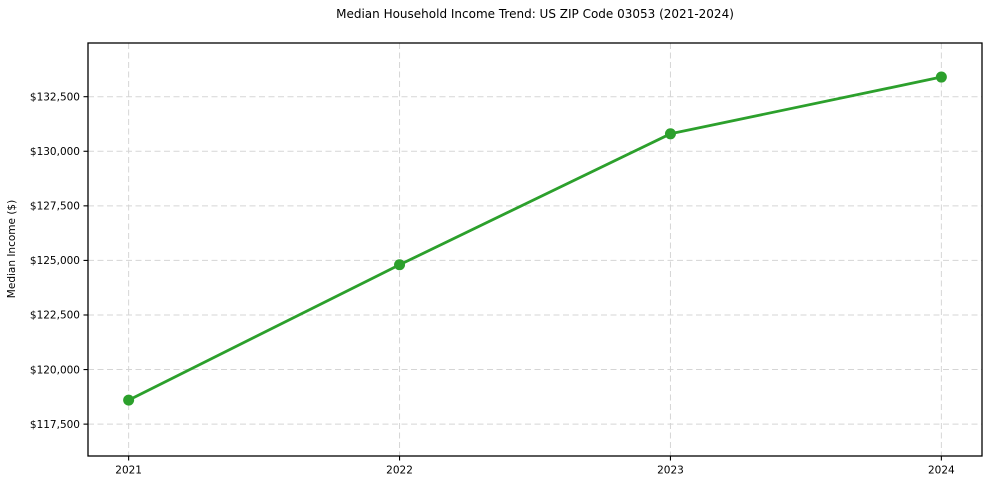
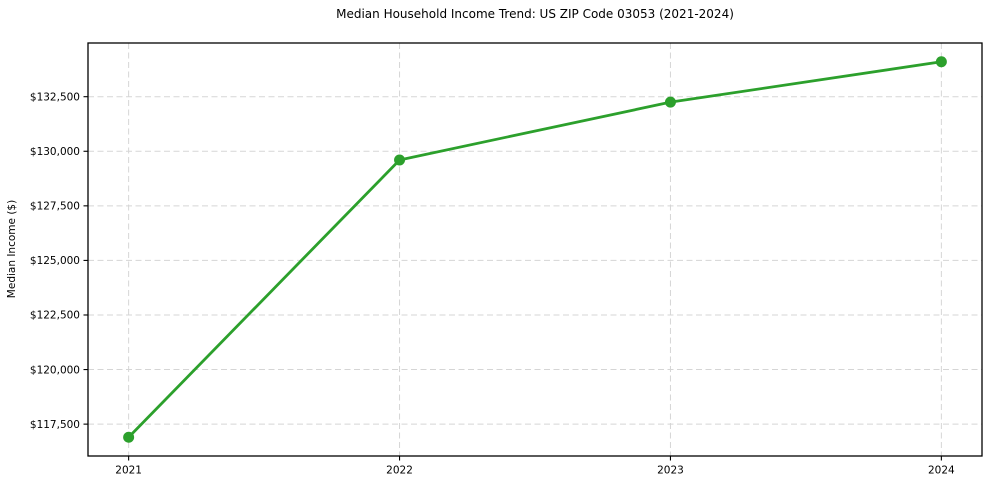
2021: $118600 -> $116900
2022: $124800 -> $129600
2023: $130800 -> $132200
2024: $133400 -> $134100
